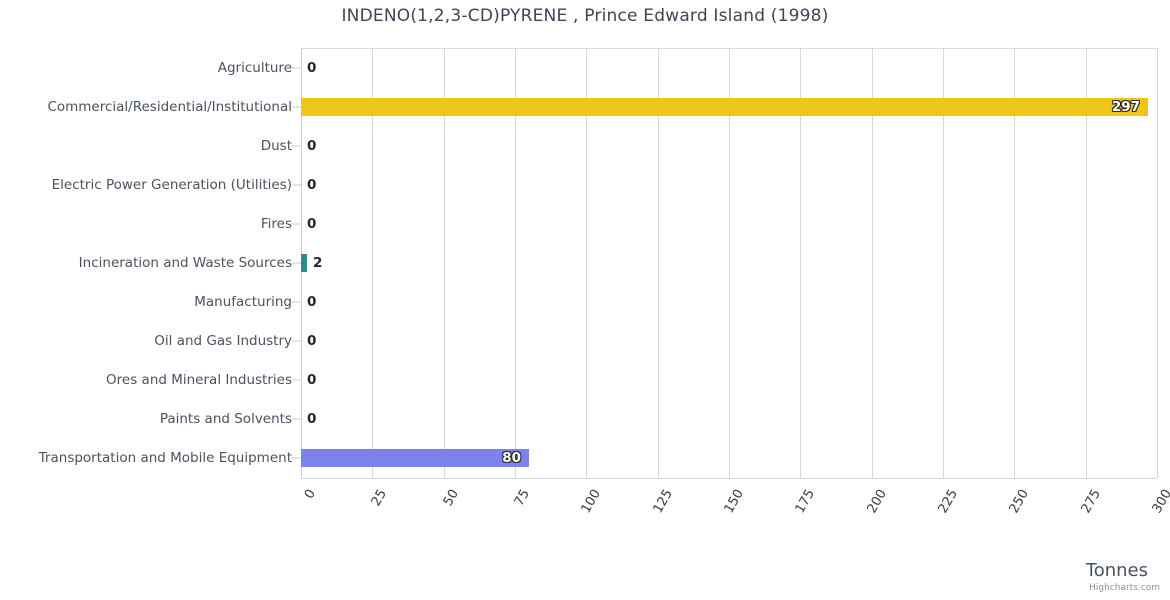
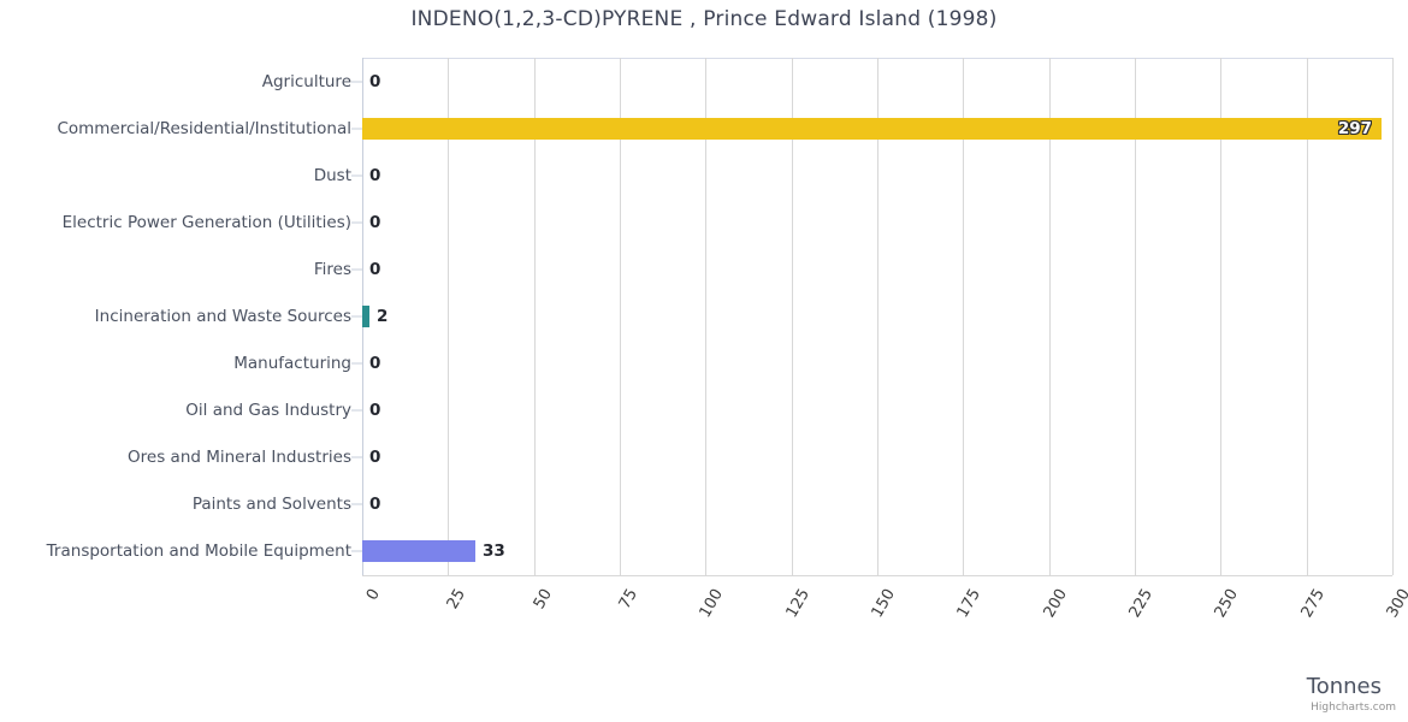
Transportation and Mobile Equipment: 80 -> 33
